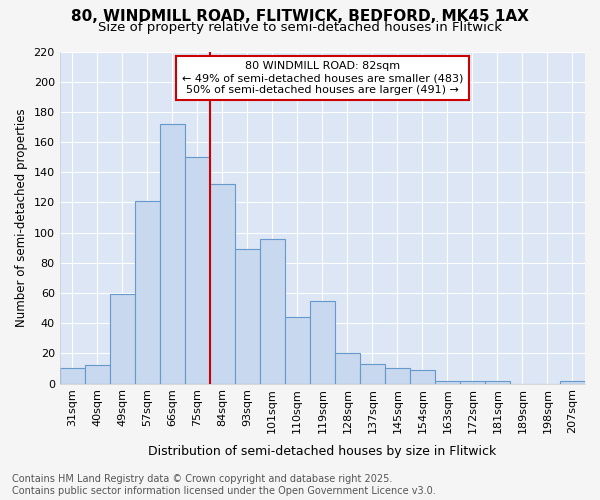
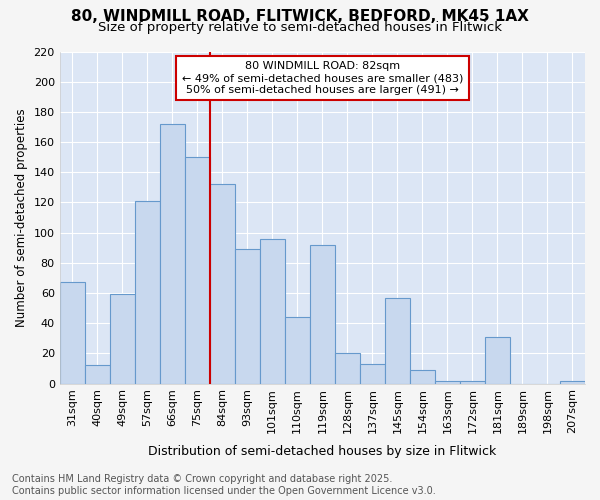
31sqm: 10 -> 67
119sqm: 55 -> 92
145sqm: 10 -> 57
181sqm: 2 -> 31
